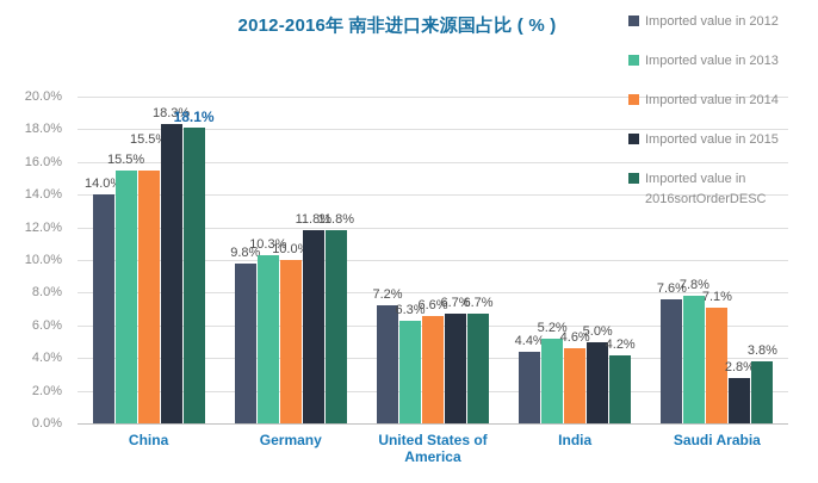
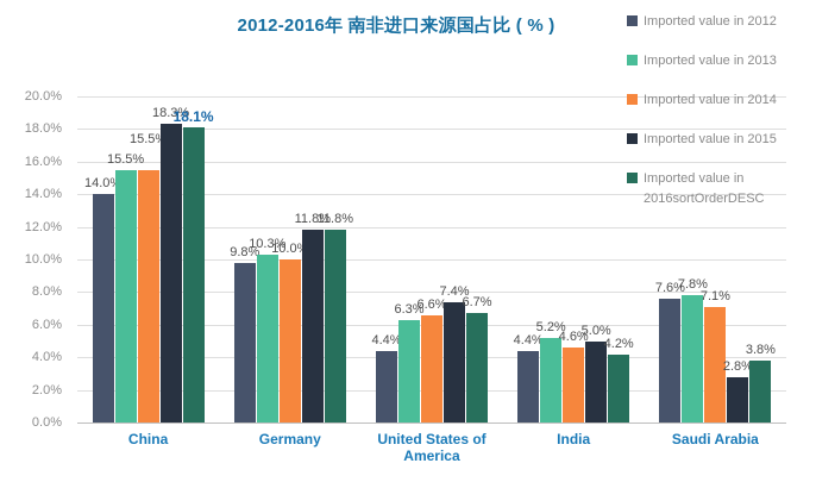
Imported value in 2012/United States of America: 7.2% -> 4.4%
Imported value in 2015/United States of America: 6.7% -> 7.4%
